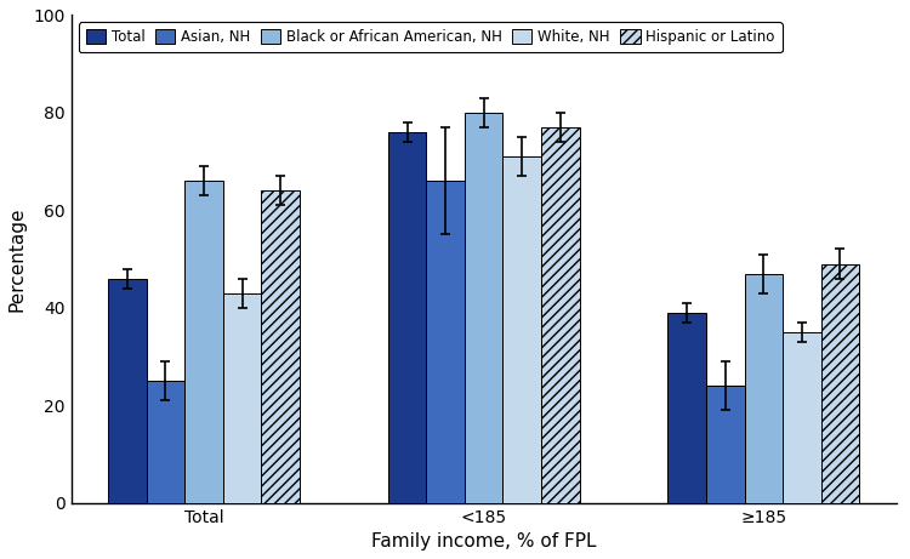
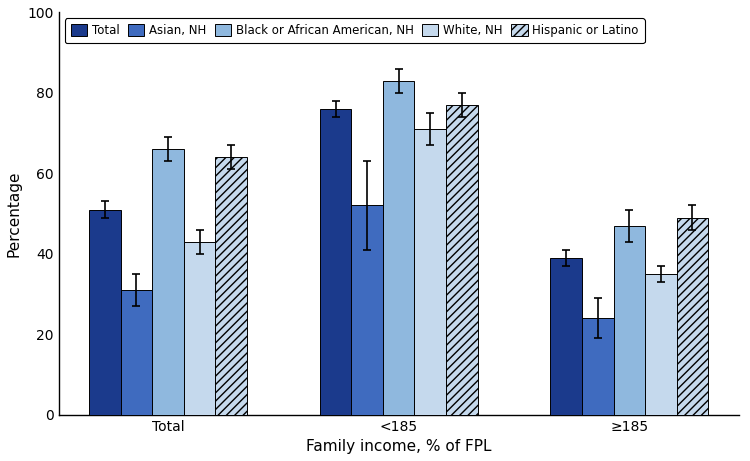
Total/Total: 46 -> 51
Asian, NH/Total: 25 -> 31
Asian, NH/<185: 66 -> 52
Black or African American, NH/<185: 80 -> 83
